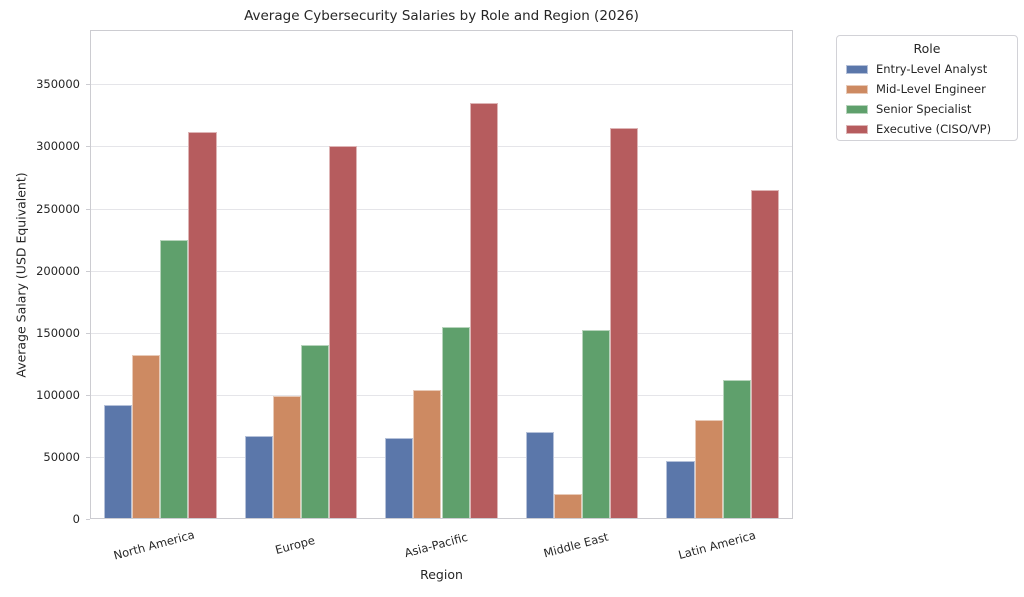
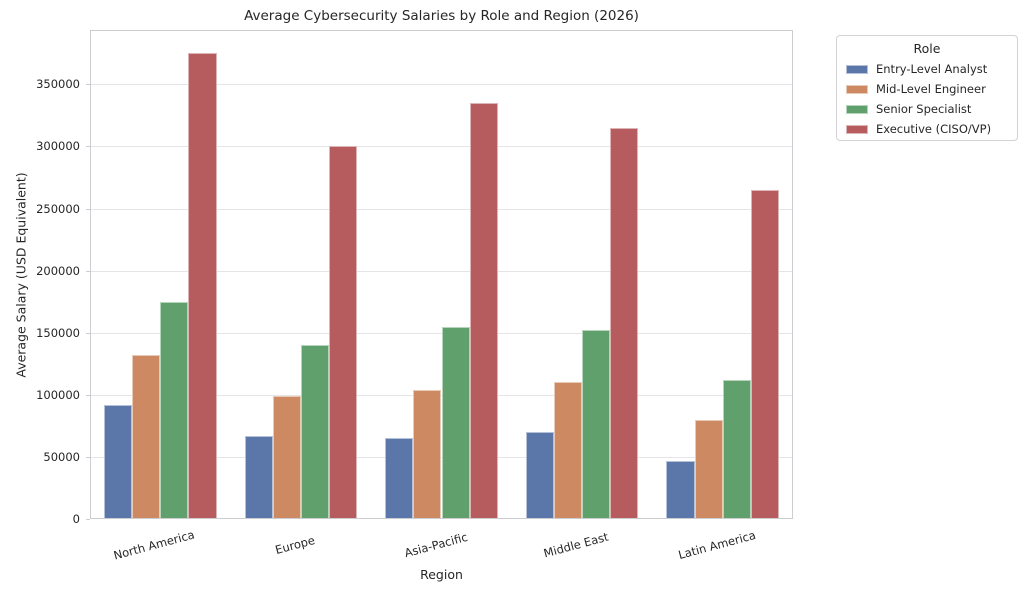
Senior Specialist/North America: 225000 -> 175000
Executive (CISO/VP)/North America: 312000 -> 375000
Mid-Level Engineer/Middle East: 20000 -> 110000
